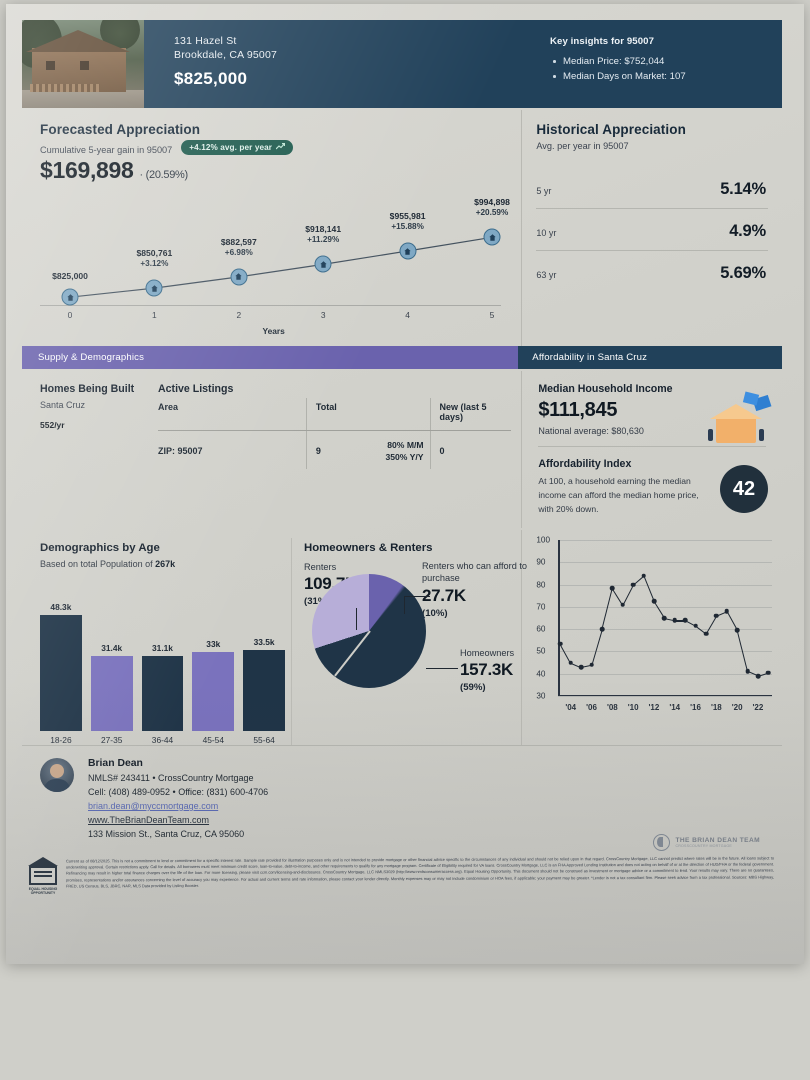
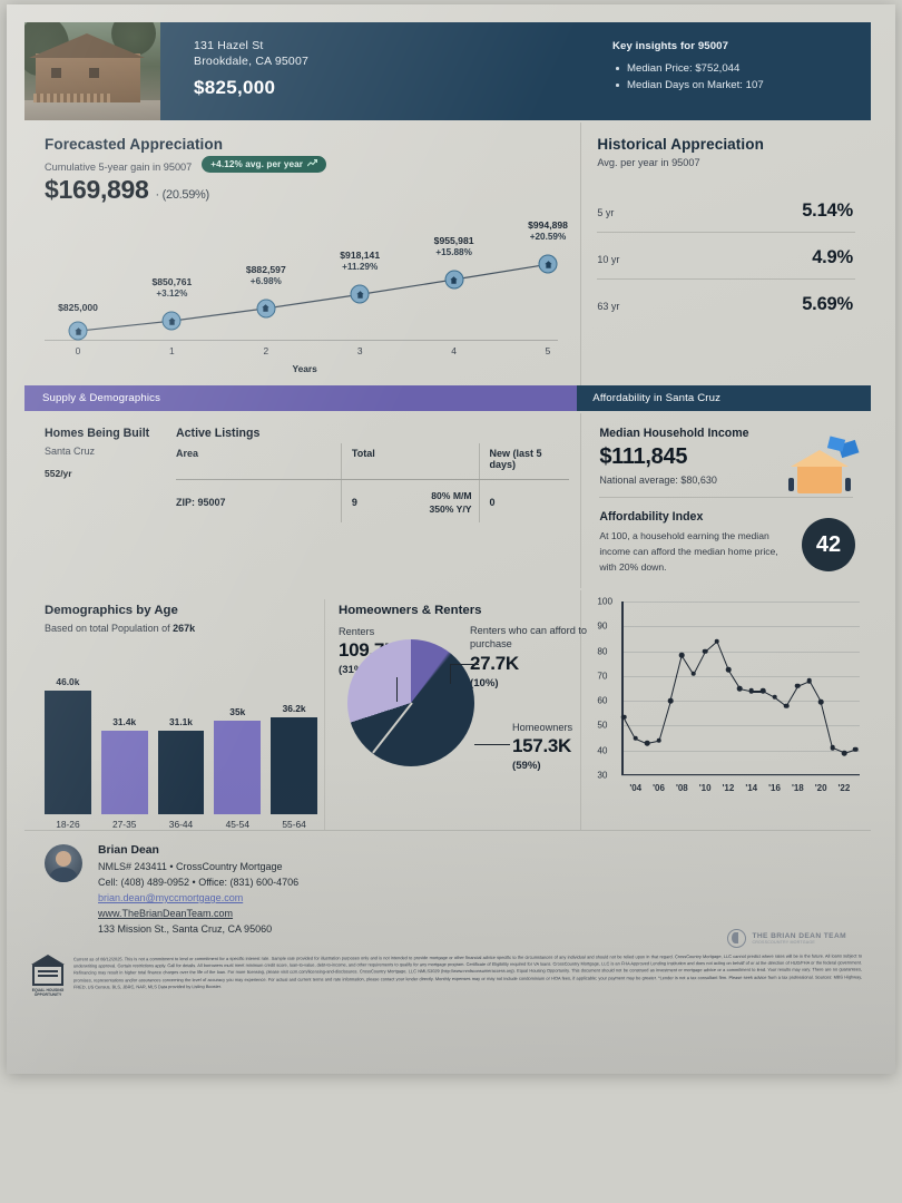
Demographics by Age/18-26: 48.3k -> 46.0k
Demographics by Age/45-54: 33k -> 35k
Demographics by Age/55-64: 33.5k -> 36.2k
